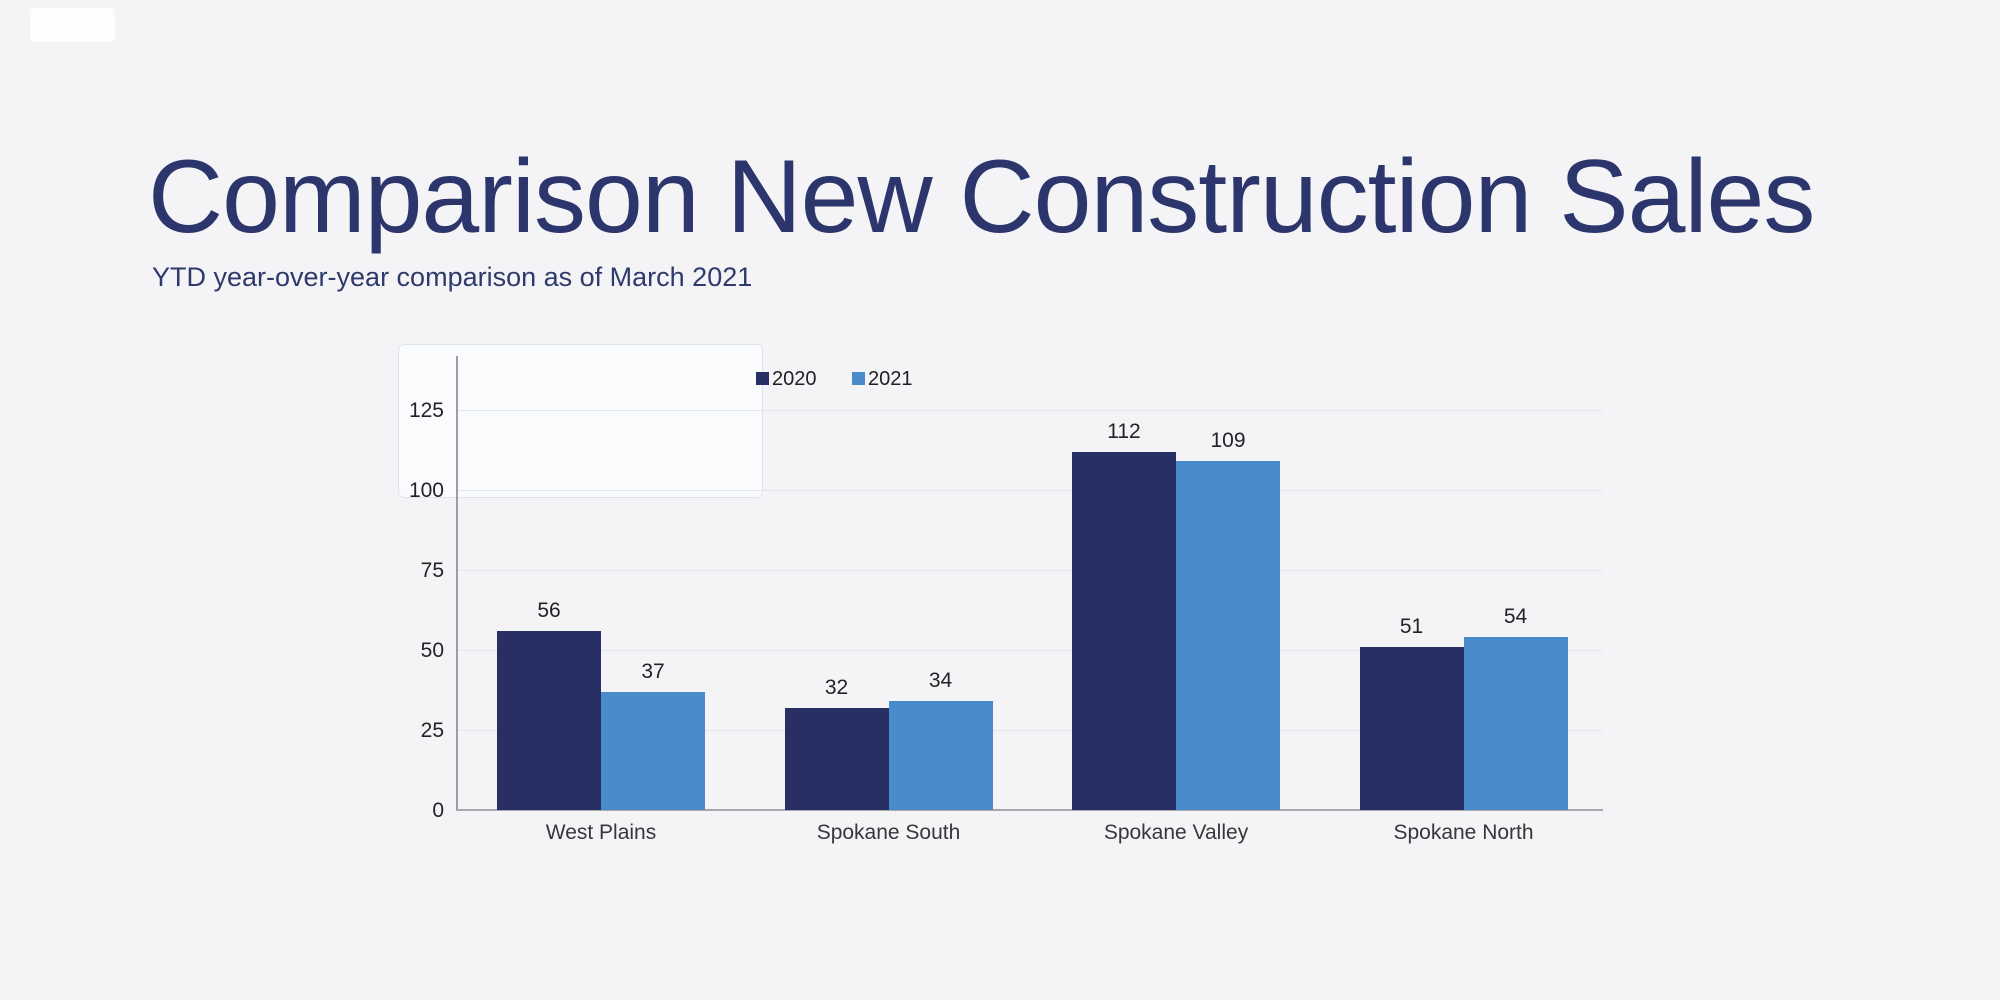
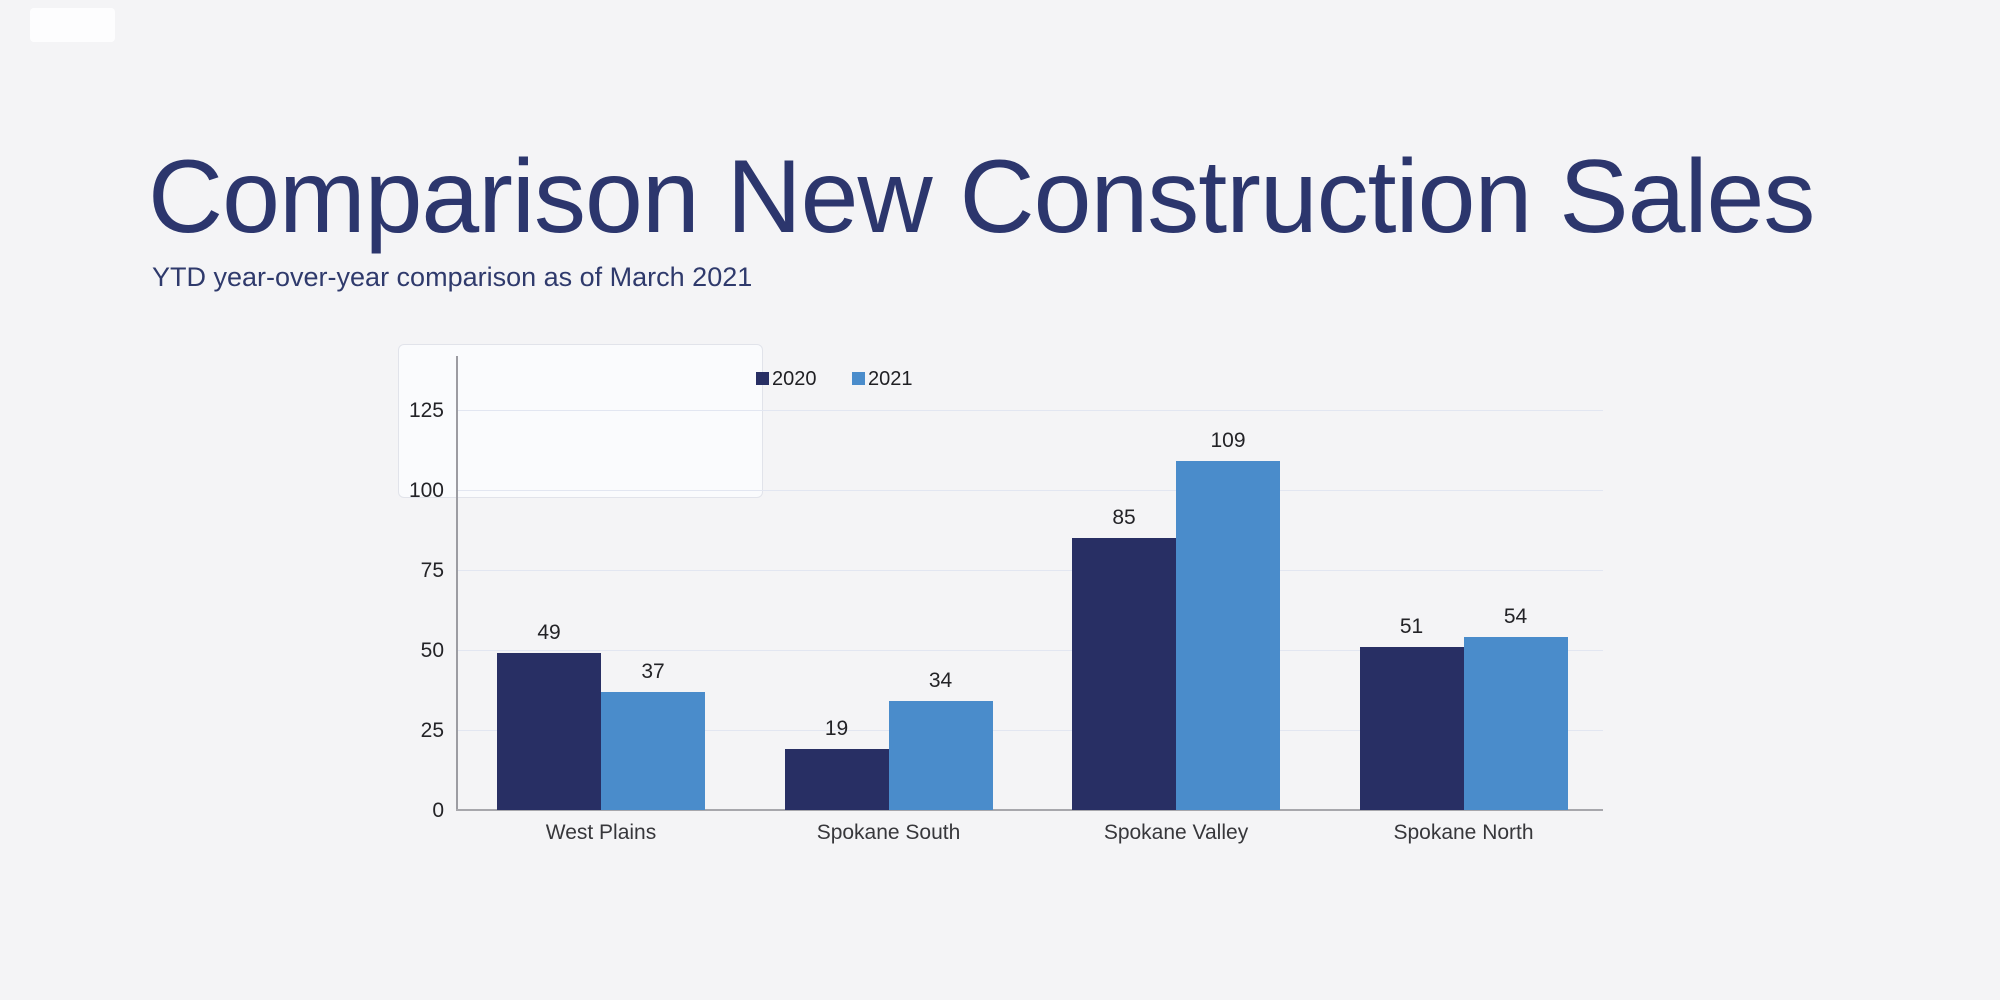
2020/West Plains: 56 -> 49
2020/Spokane South: 32 -> 19
2020/Spokane Valley: 112 -> 85
